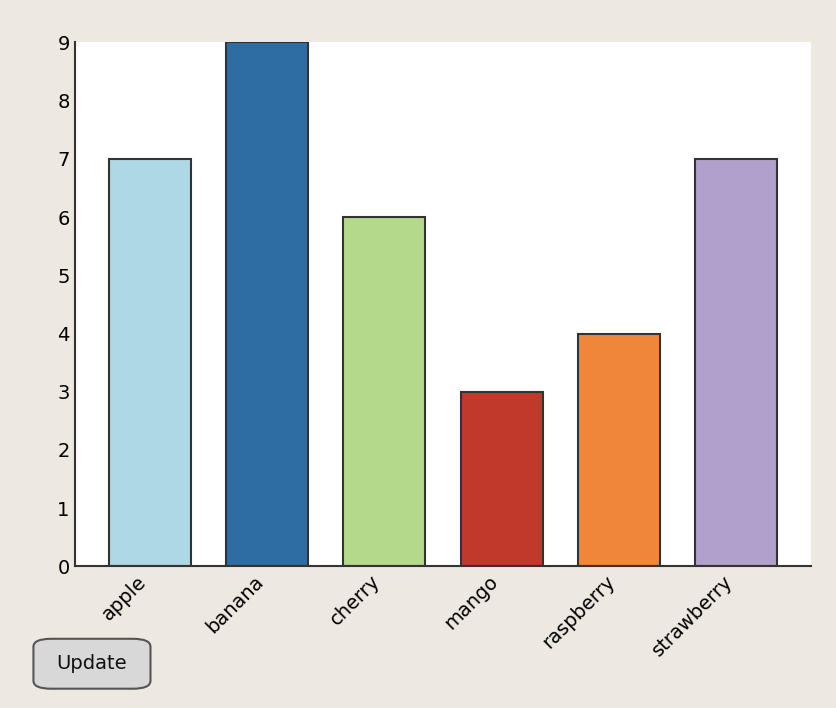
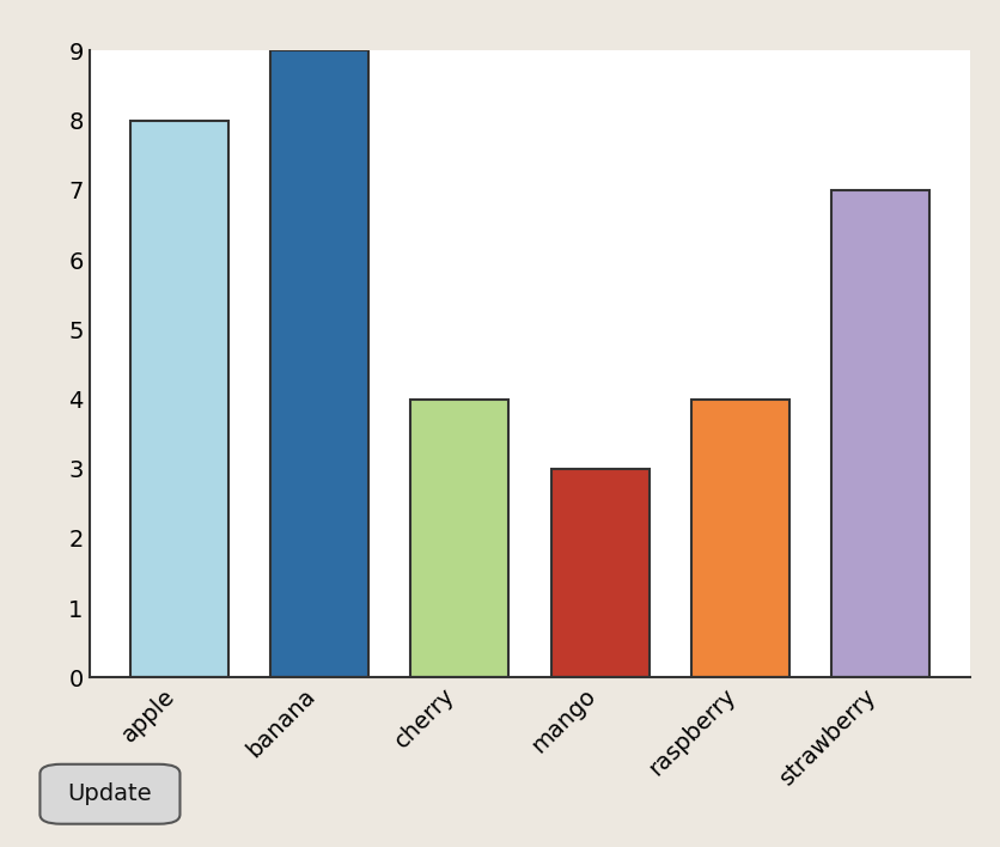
apple: 7 -> 8
cherry: 6 -> 4
